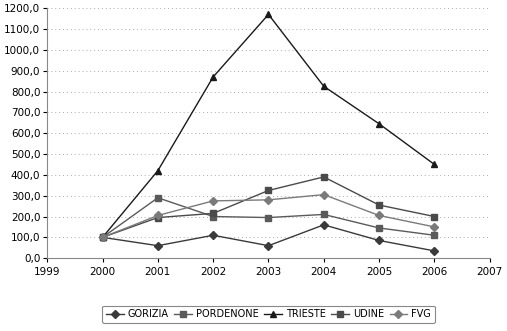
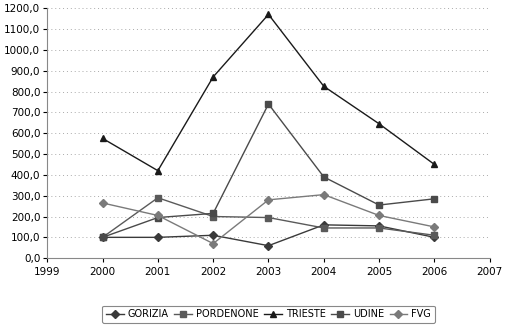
TRIESTE/2000: 100 -> 575
FVG/2000: 100 -> 265
GORIZIA/2001: 60 -> 100
FVG/2002: 275 -> 70
UDINE/2003: 325 -> 740
PORDENONE/2004: 210 -> 145
GORIZIA/2005: 85 -> 155
GORIZIA/2006: 35 -> 100
UDINE/2006: 200 -> 285
